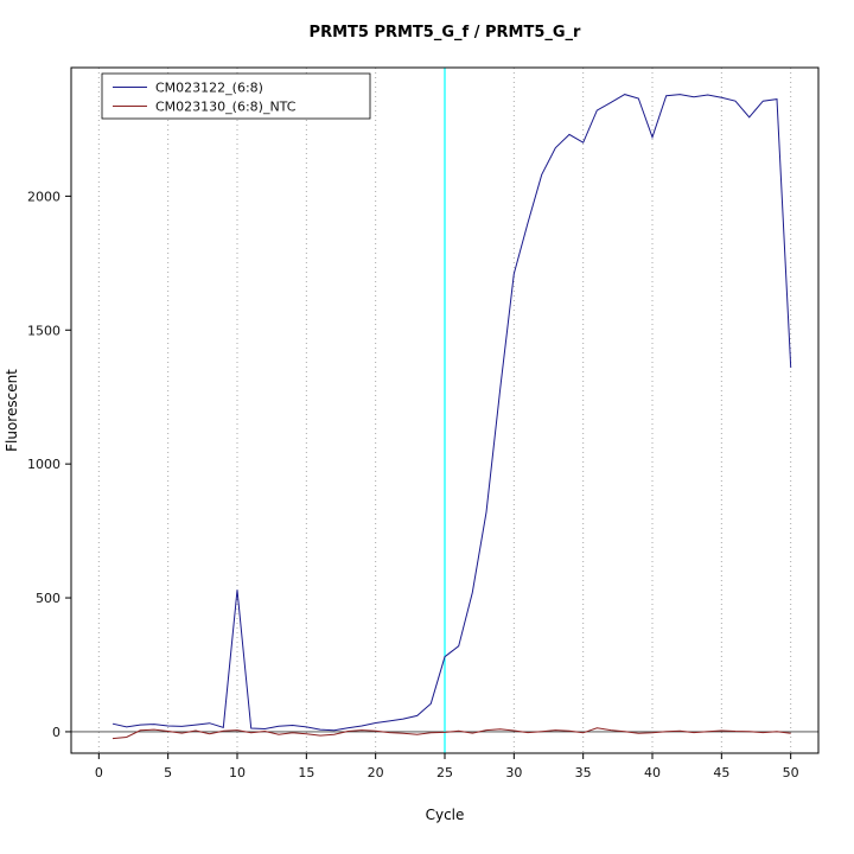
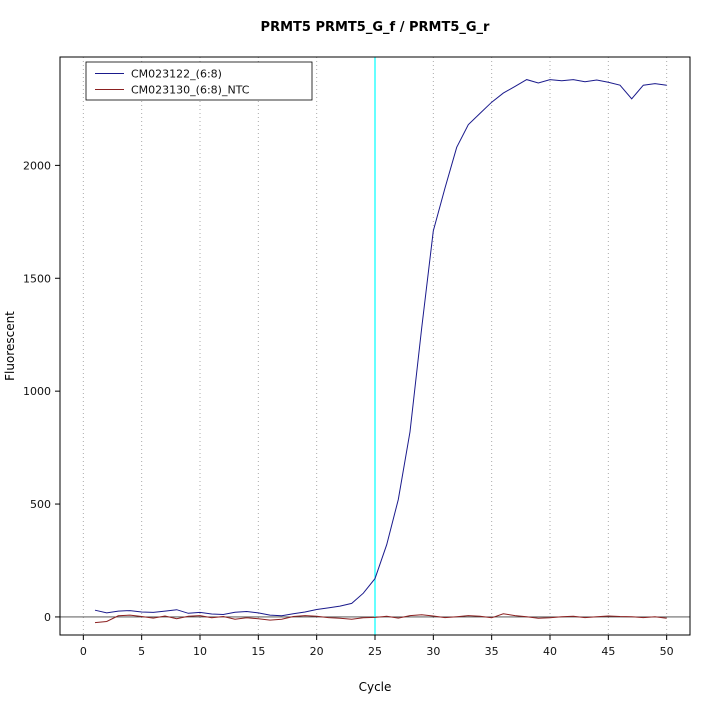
CM023122_(6:8)/10: 530 -> 20
CM023122_(6:8)/25: 280 -> 170
CM023122_(6:8)/35: 2200 -> 2280
CM023122_(6:8)/40: 2220 -> 2380
CM023122_(6:8)/50: 1360 -> 2360
